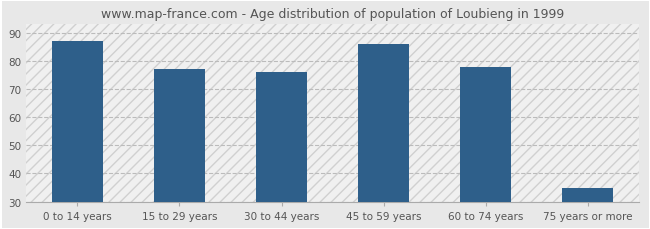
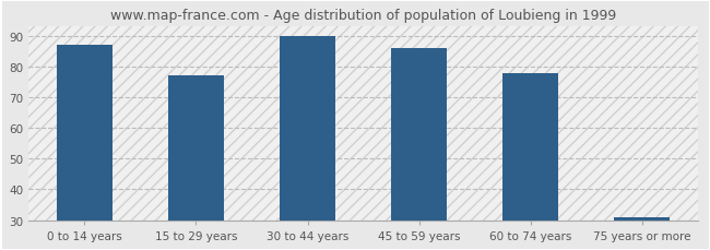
30 to 44 years: 76 -> 90
75 years or more: 35 -> 31
